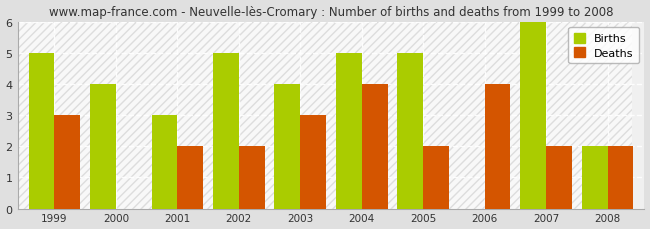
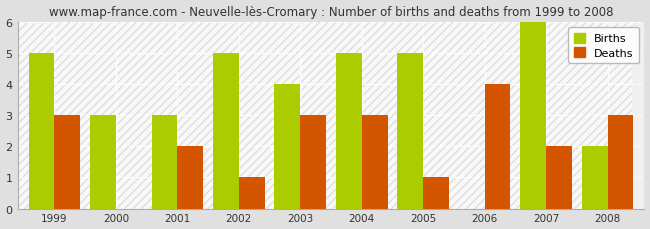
Births/2000: 4 -> 3
Deaths/2002: 2 -> 1
Deaths/2004: 4 -> 3
Deaths/2005: 2 -> 1
Deaths/2008: 2 -> 3
